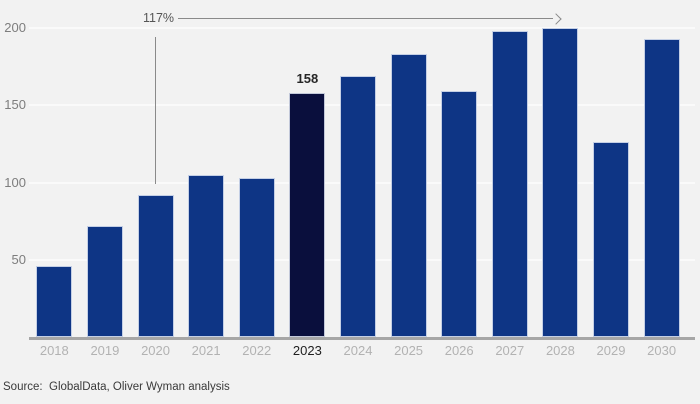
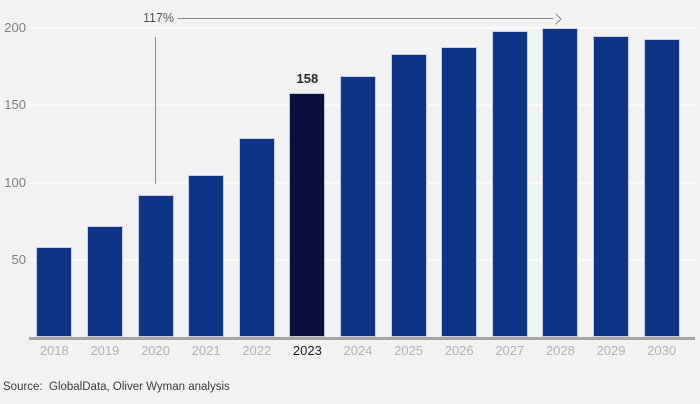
2018: 46 -> 58
2022: 103 -> 129
2026: 159 -> 188
2029: 126 -> 195
